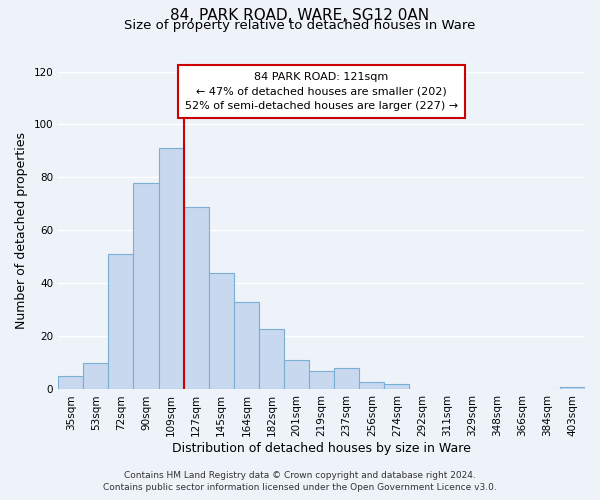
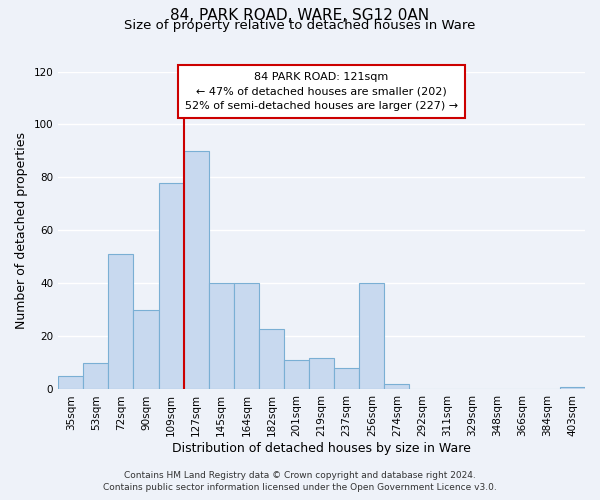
90sqm: 78 -> 30
109sqm: 91 -> 78
127sqm: 69 -> 90
145sqm: 44 -> 40
164sqm: 33 -> 40
219sqm: 7 -> 12
256sqm: 3 -> 40
